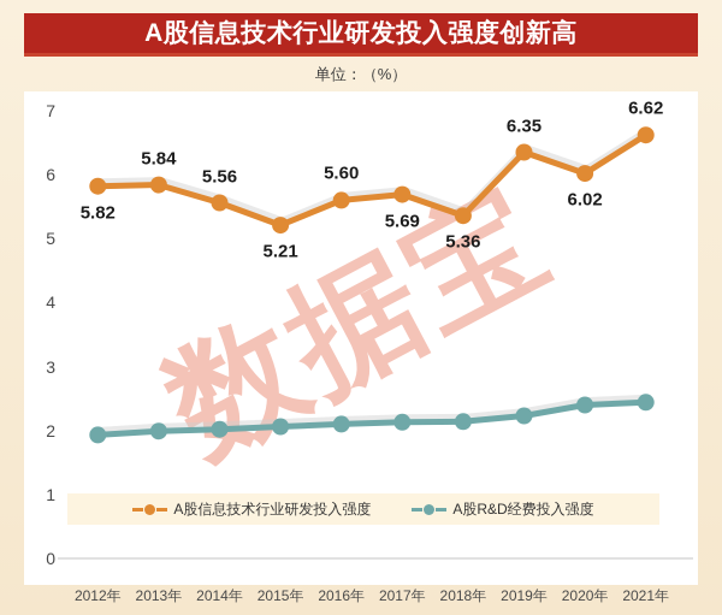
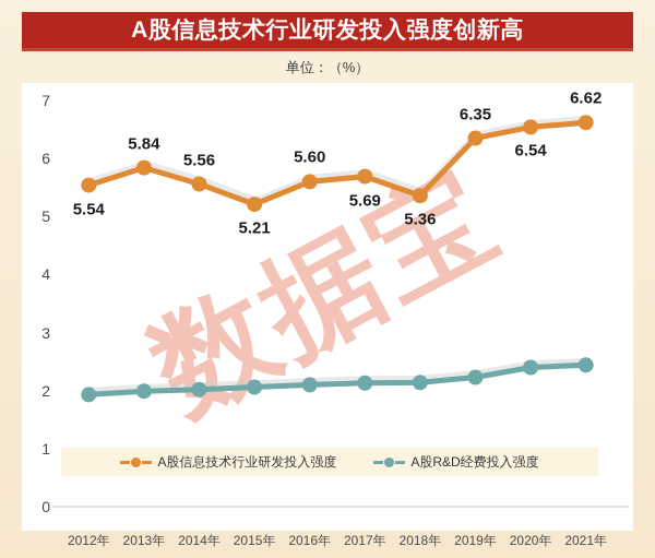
A股信息技术行业研发投入强度/2012年: 5.82 -> 5.54
A股信息技术行业研发投入强度/2020年: 6.02 -> 6.54
